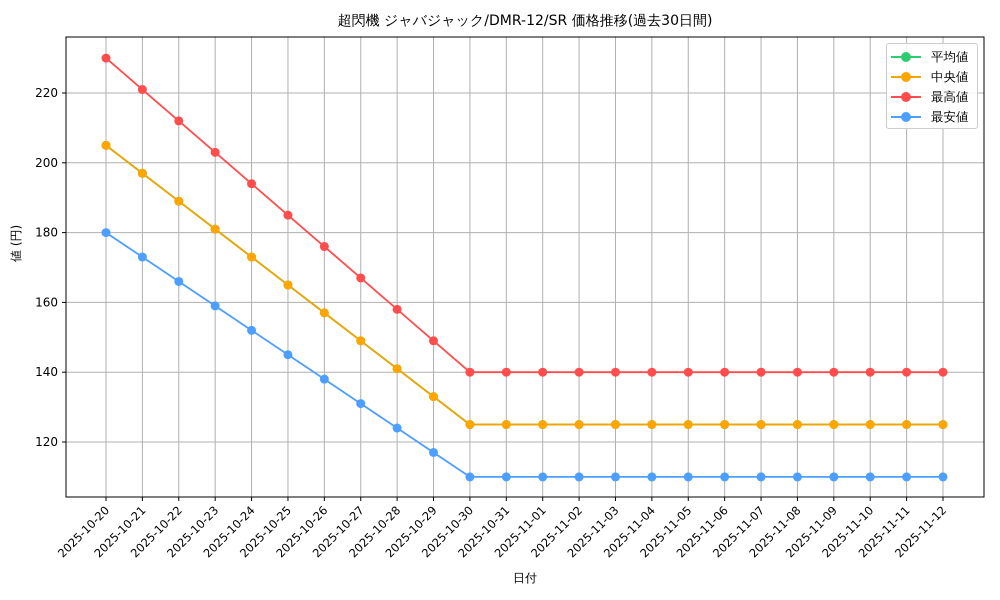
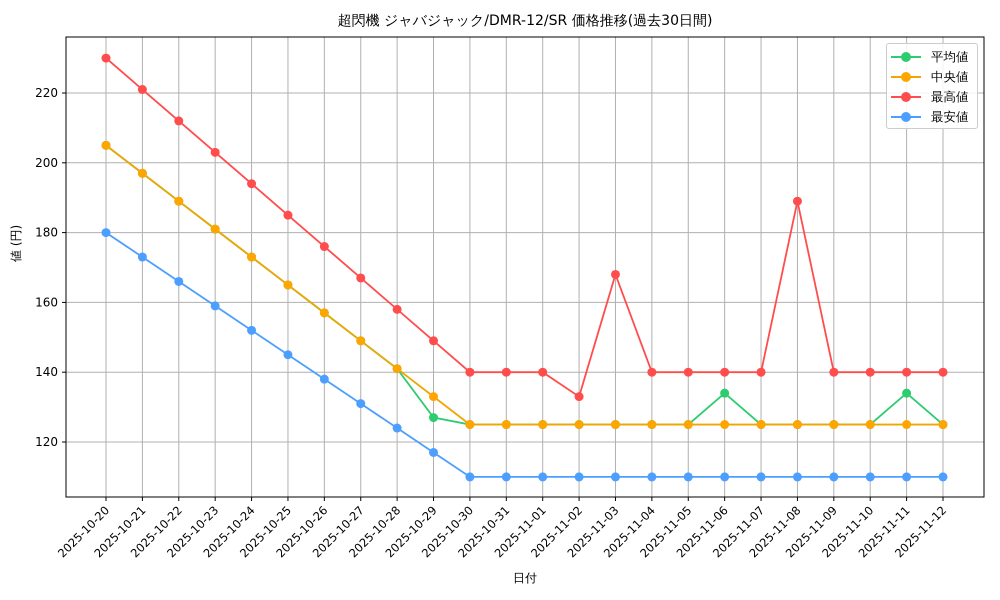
平均値/2025-10-29: 133 -> 127
最高値/2025-11-02: 140 -> 133
最高値/2025-11-03: 140 -> 168
平均値/2025-11-06: 125 -> 134
最高値/2025-11-08: 140 -> 189
平均値/2025-11-11: 125 -> 134
